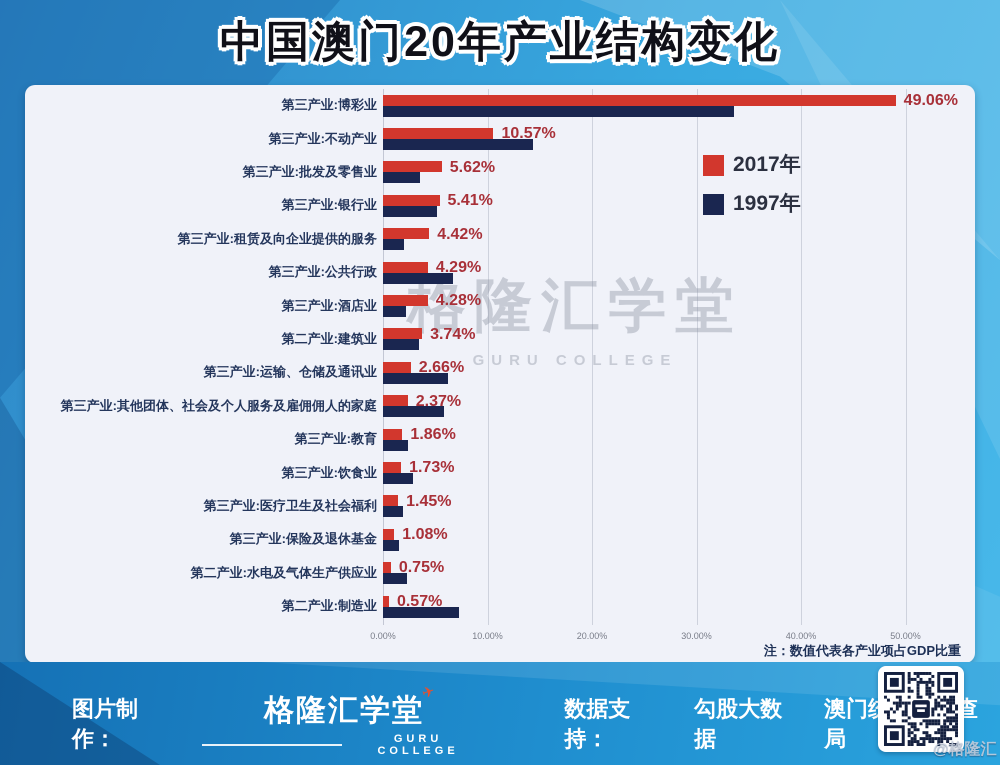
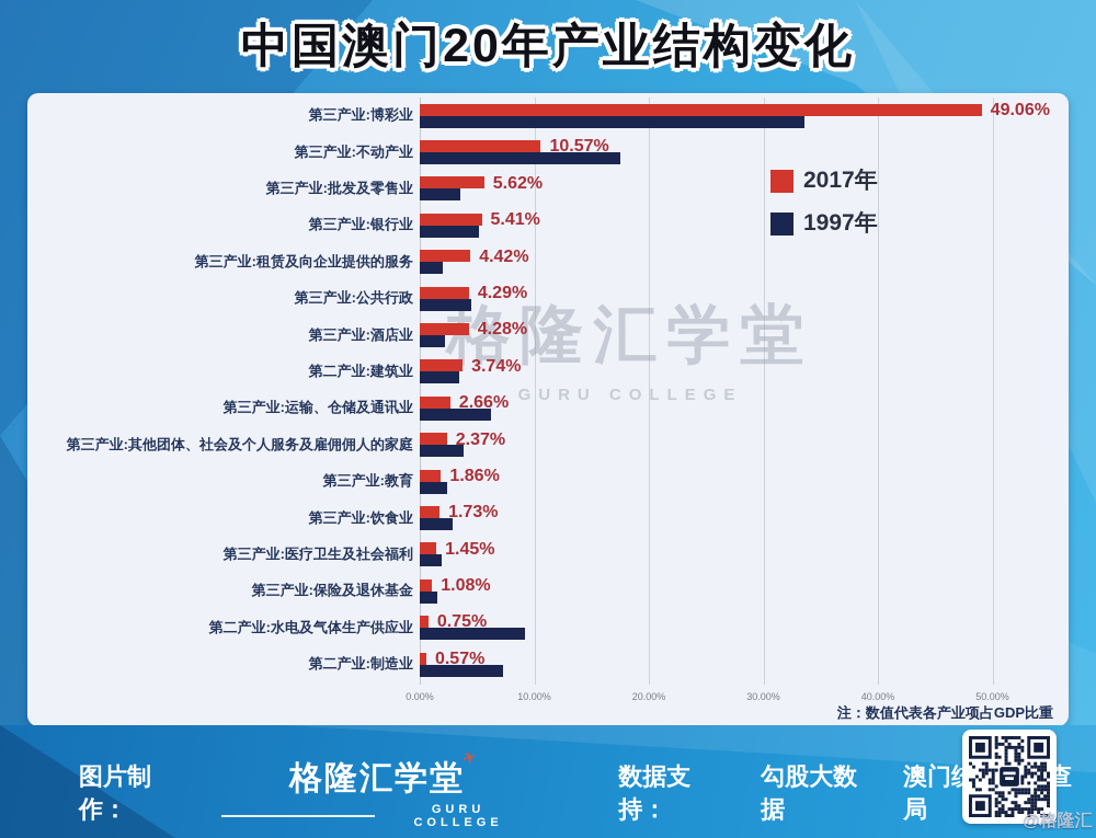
1997年/第三产业:不动产业: 14.4% -> 17.5%
1997年/第三产业:公共行政: 6.7% -> 4.5%
1997年/第三产业:其他团体、社会及个人服务及雇佣佣人的家庭: 5.8% -> 3.8%
1997年/第二产业:水电及气体生产供应业: 2.3% -> 9.2%
